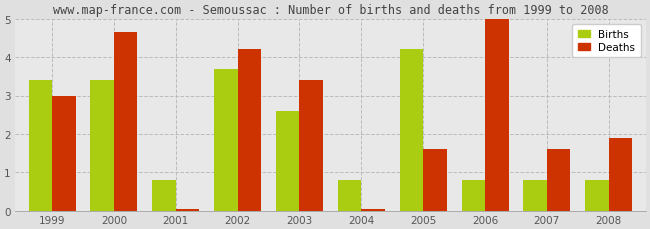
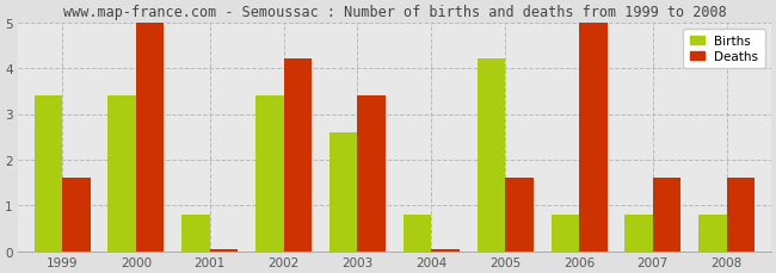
Deaths/1999: 3.00 -> 1.60
Deaths/2000: 4.65 -> 5.00
Births/2002: 3.7 -> 3.4
Deaths/2008: 1.90 -> 1.60
